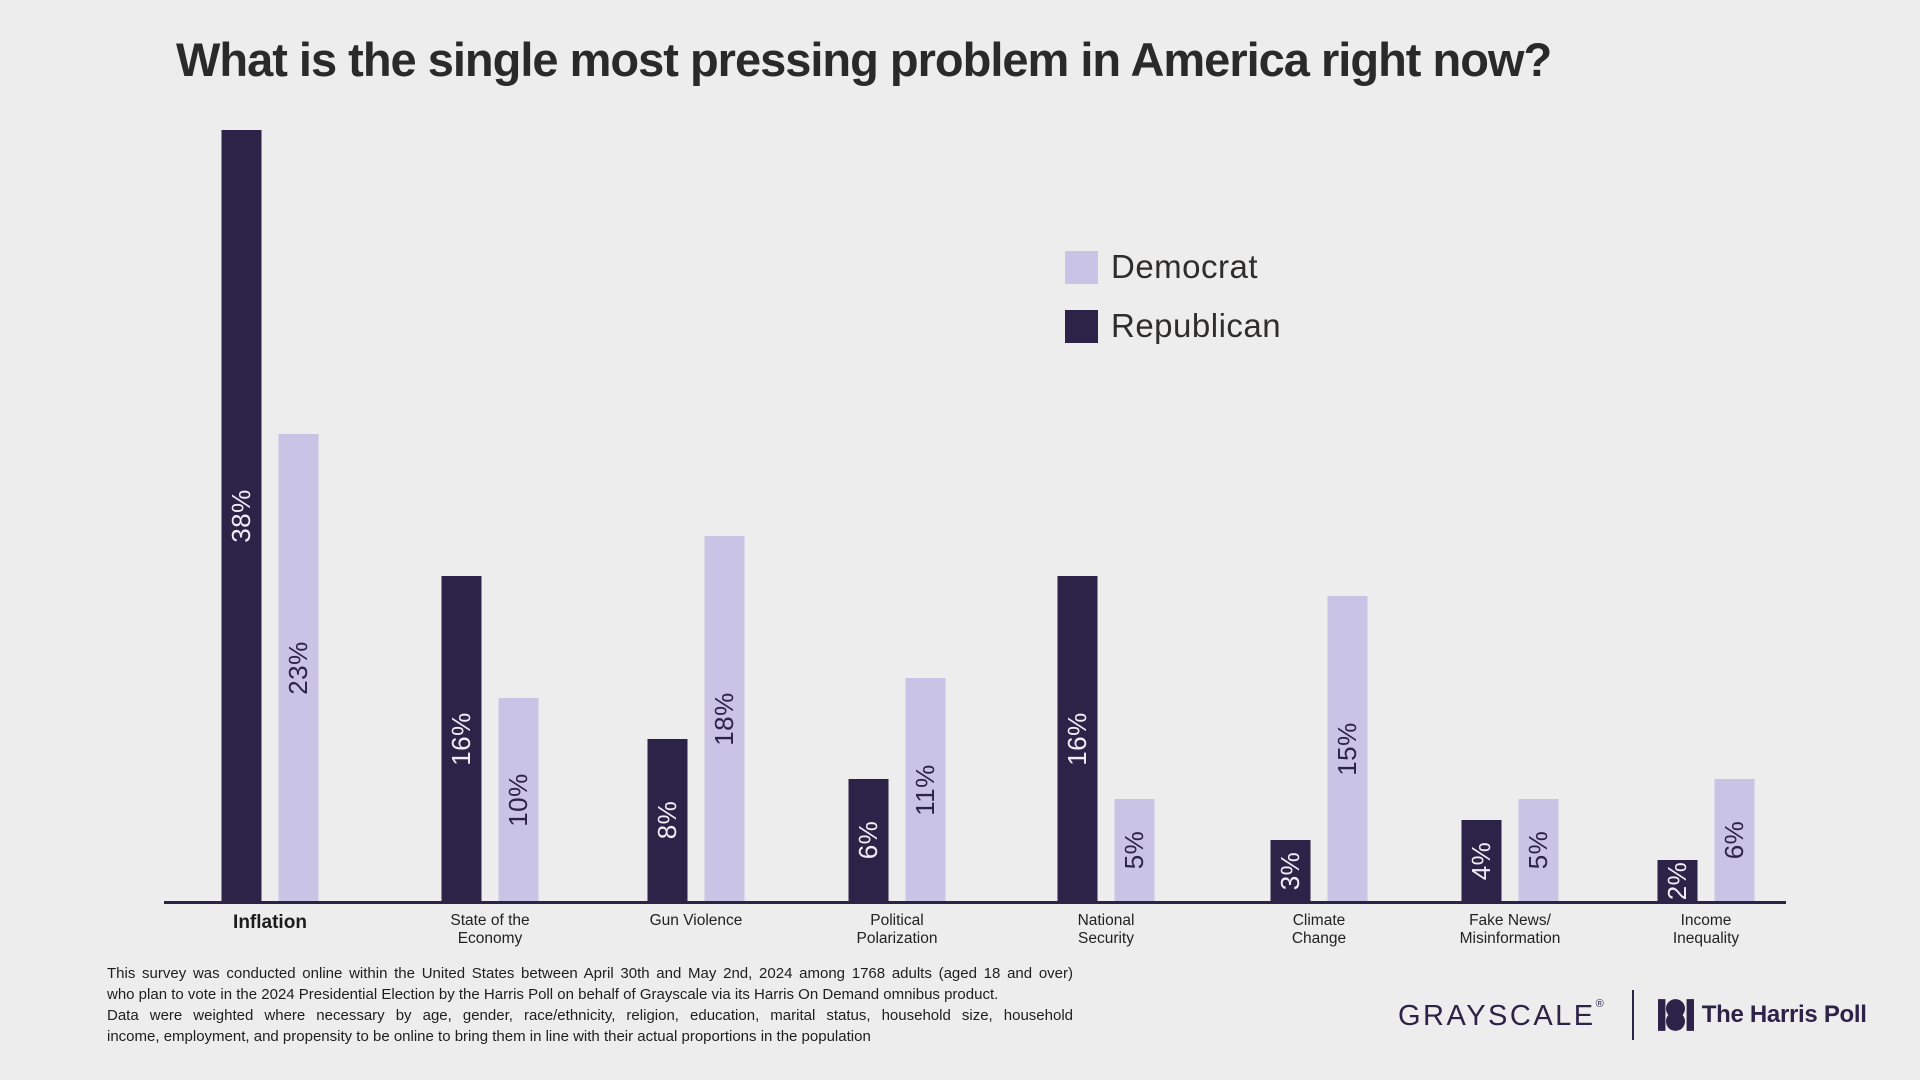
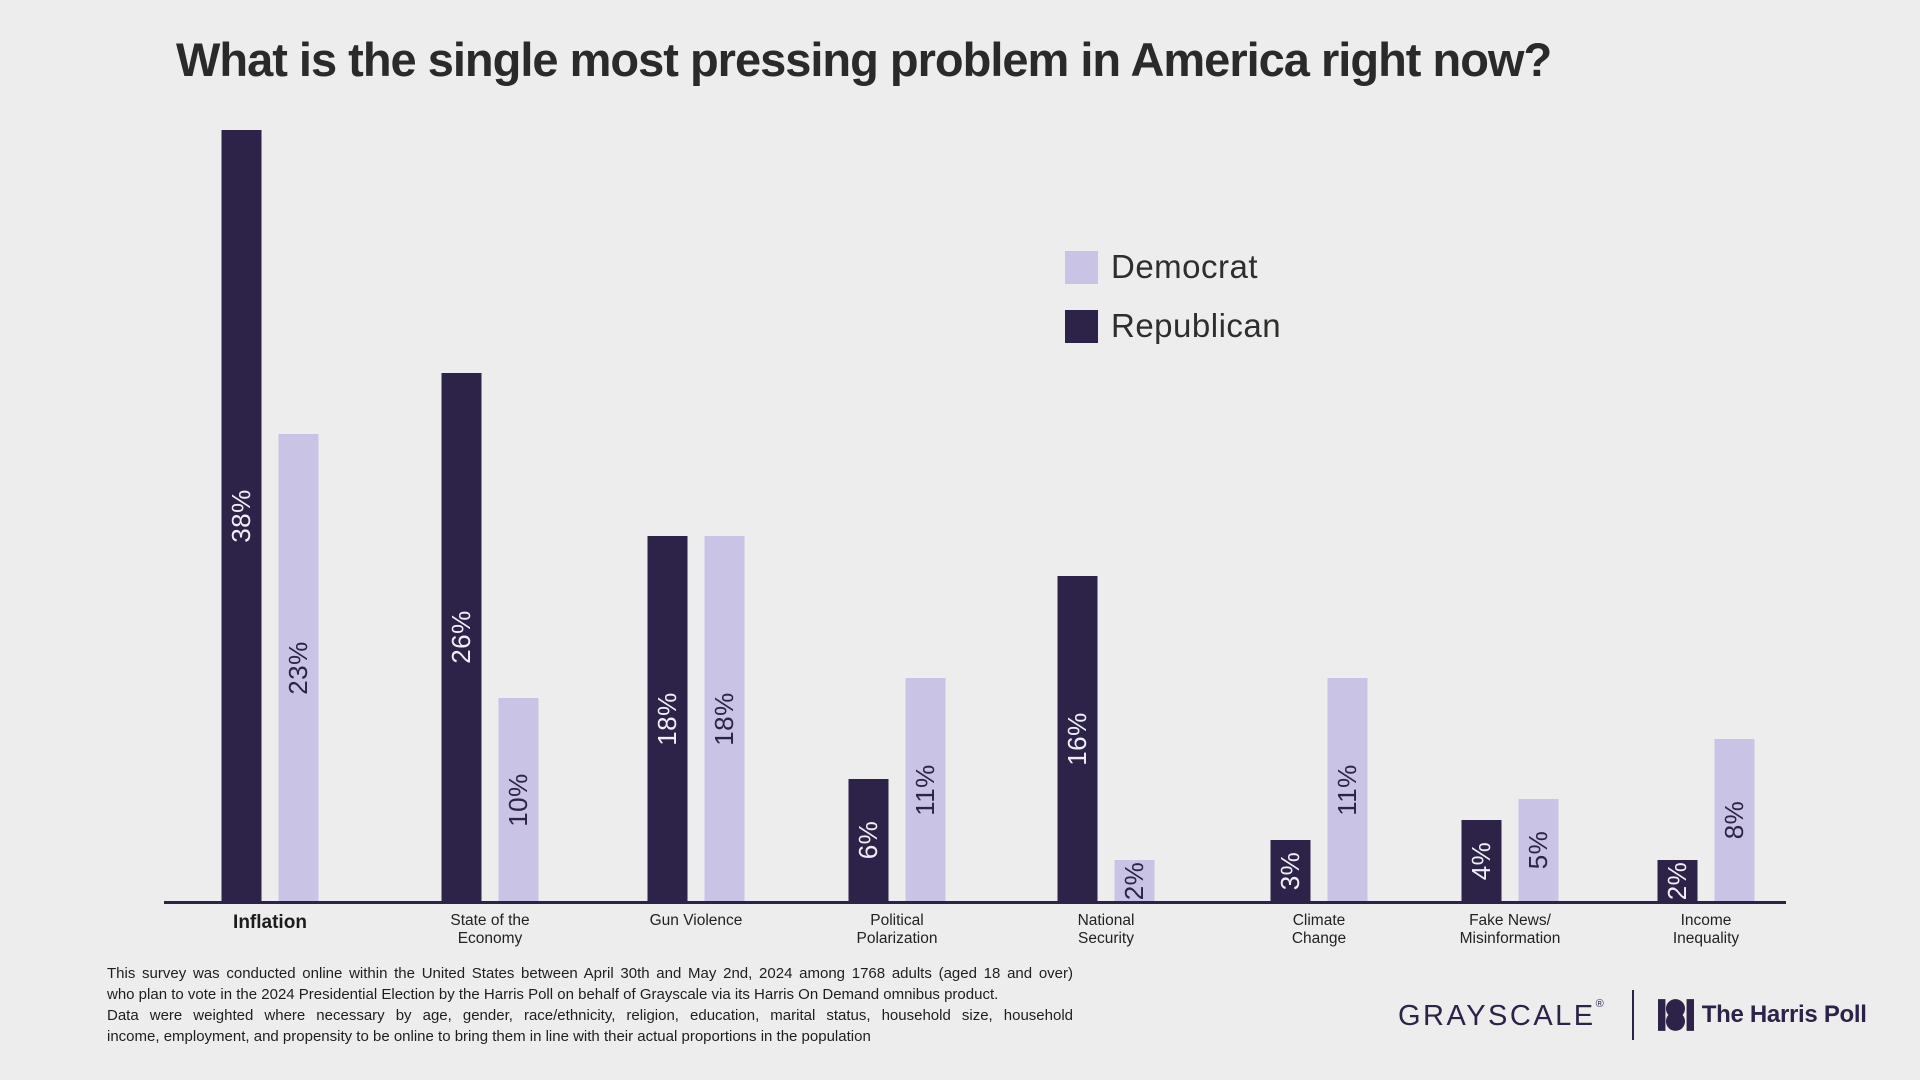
Republican/State of the Economy: 16% -> 26%
Republican/Gun Violence: 8% -> 18%
Democrat/National Security: 5% -> 2%
Democrat/Climate Change: 15% -> 11%
Democrat/Income Inequality: 6% -> 8%
